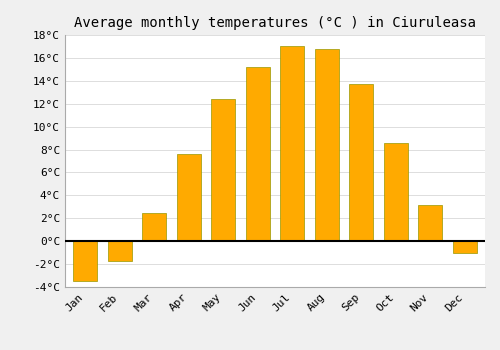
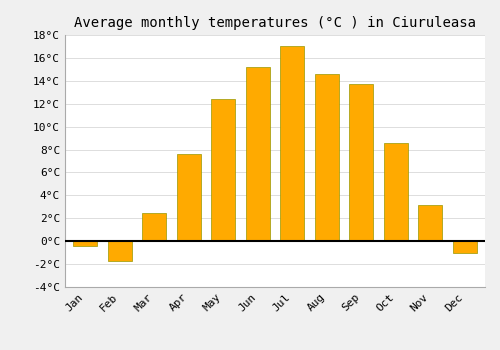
Jan: -3.5°C -> -0.4°C
Aug: 16.8°C -> 14.6°C
